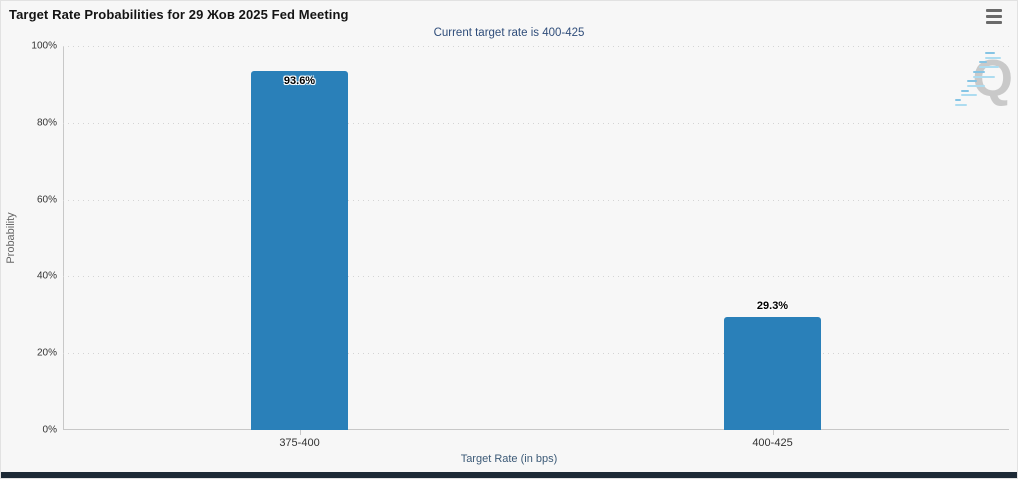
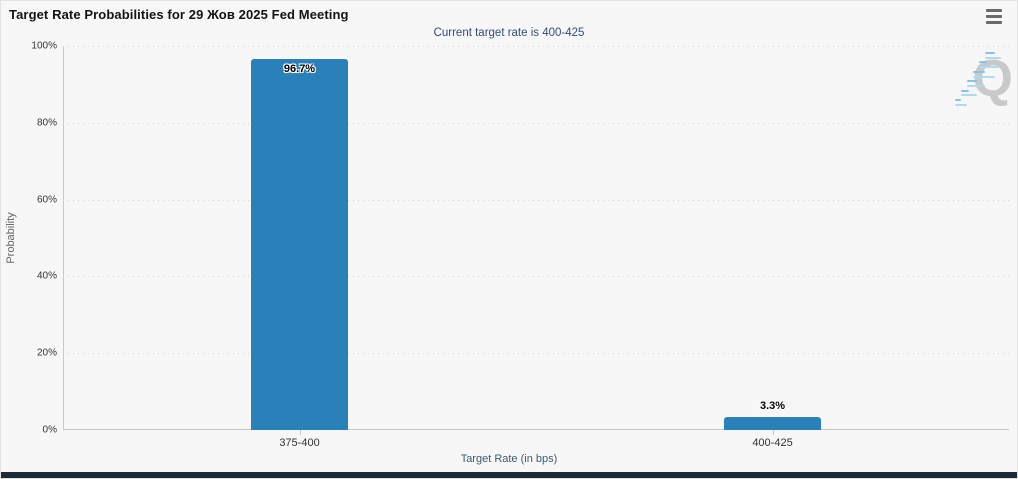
375-400: 93.6% -> 96.7%
400-425: 29.3% -> 3.3%
